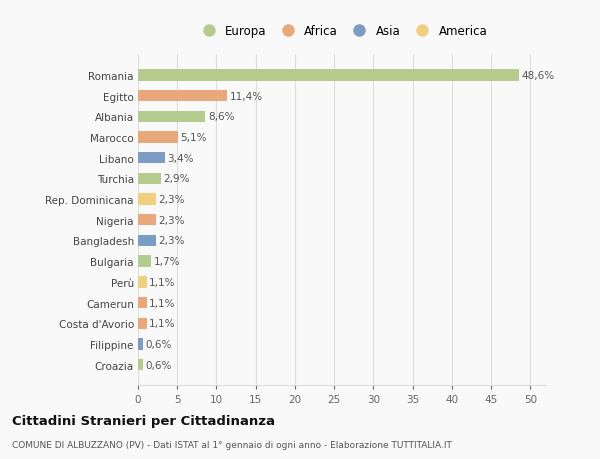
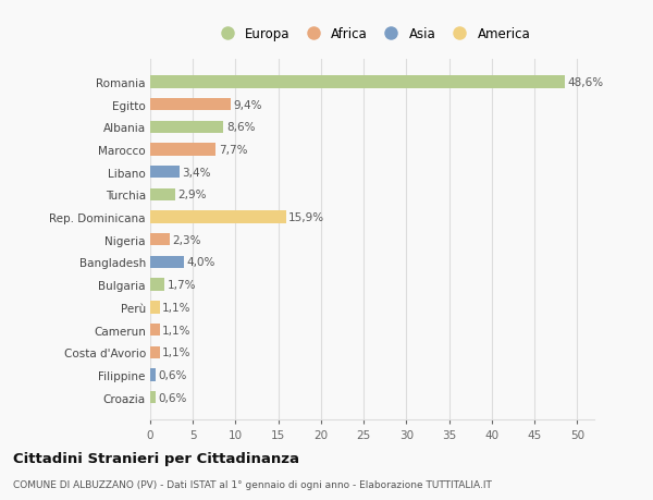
Egitto: 11,4% -> 9,4%
Marocco: 5,1% -> 7,7%
Rep. Dominicana: 2,3% -> 15,9%
Bangladesh: 2,3% -> 4,0%
